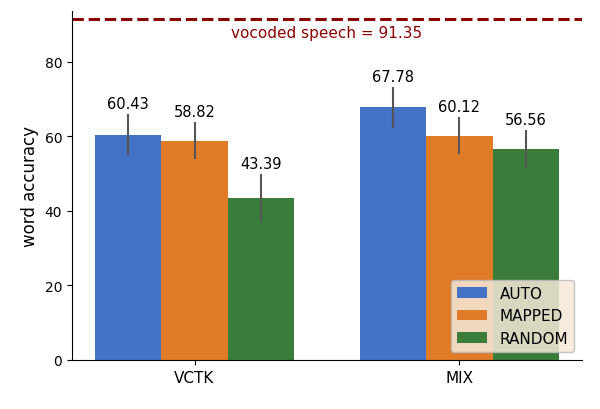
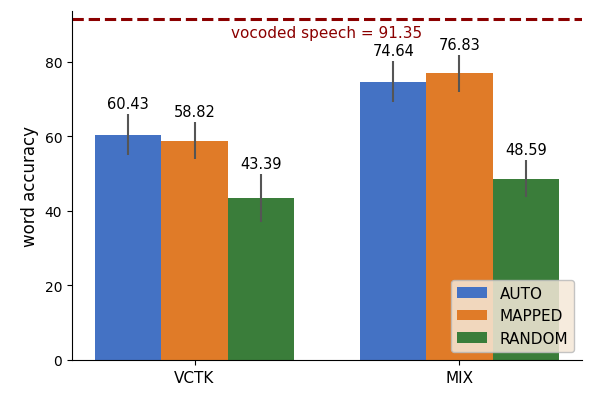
AUTO/MIX: 67.78 -> 74.64
MAPPED/MIX: 60.12 -> 76.83
RANDOM/MIX: 56.56 -> 48.59
